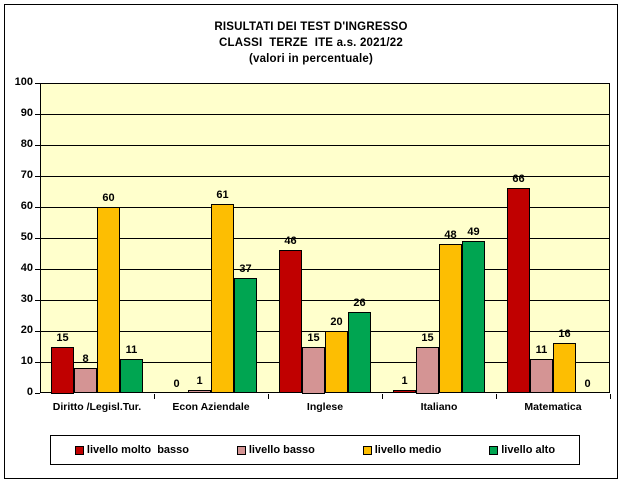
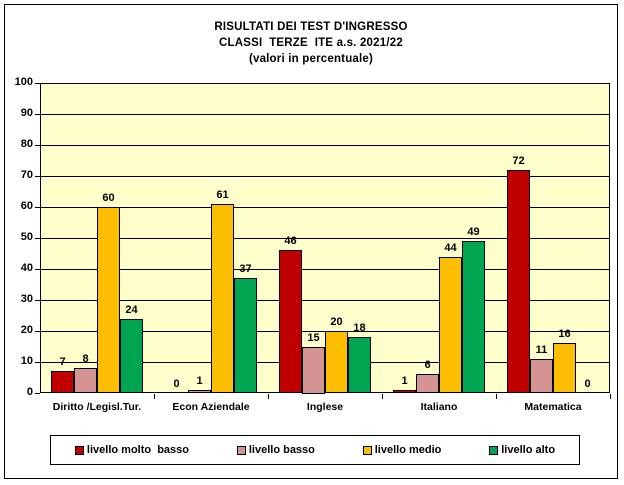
livello molto basso/Diritto /Legisl.Tur.: 15 -> 7
livello alto/Diritto /Legisl.Tur.: 11 -> 24
livello alto/Inglese: 26 -> 18
livello basso/Italiano: 15 -> 6
livello medio/Italiano: 48 -> 44
livello molto basso/Matematica: 66 -> 72
